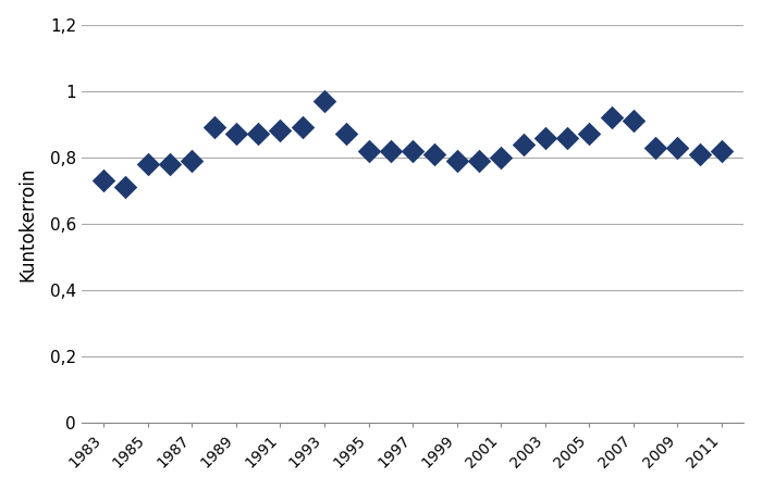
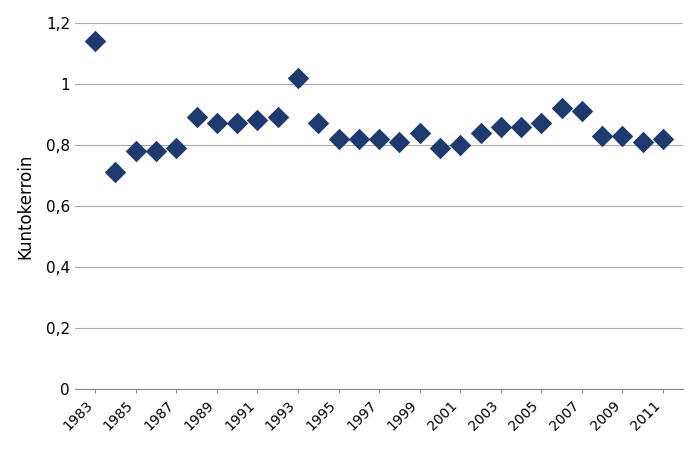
1983: 0,73 -> 1,14
1993: 0,97 -> 1,02
1999: 0,79 -> 0,84
